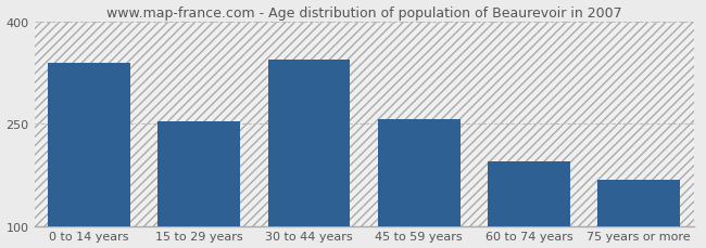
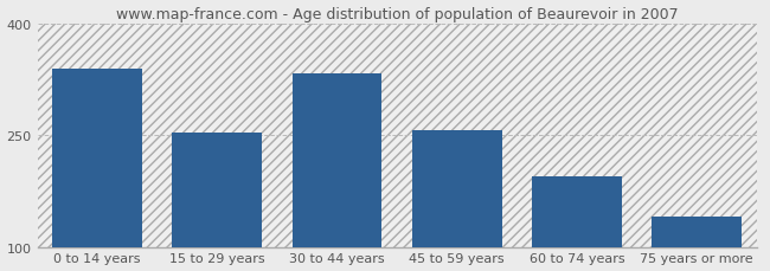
30 to 44 years: 344 -> 333
75 years or more: 168 -> 140
